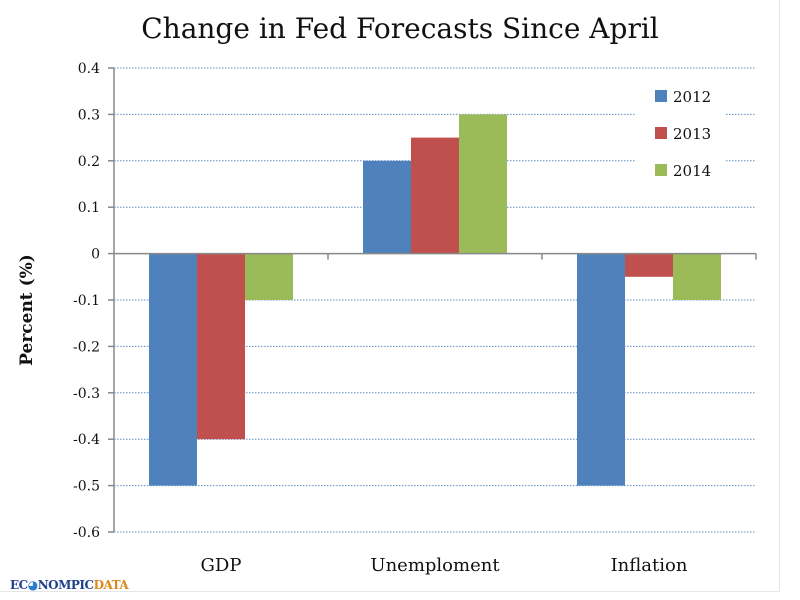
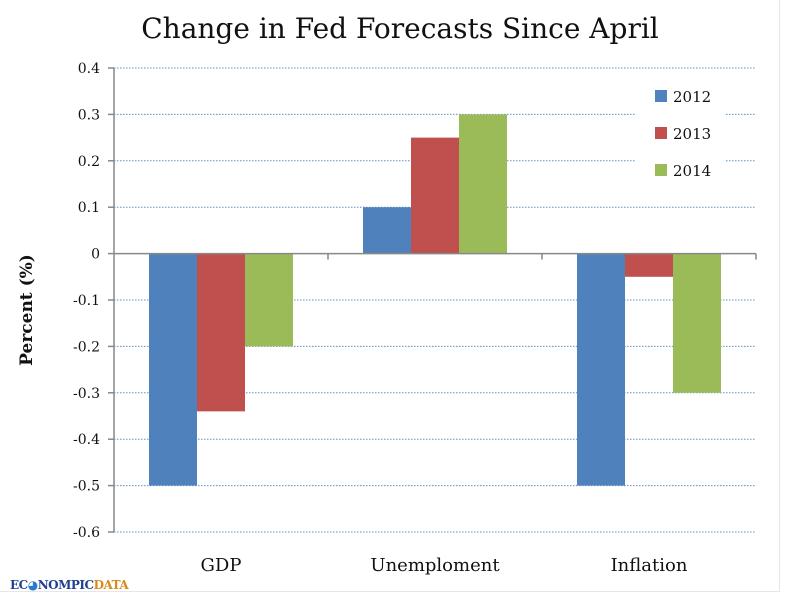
2013/GDP: -0.40 -> -0.34
2014/GDP: -0.1 -> -0.2
2012/Unemploment: 0.2 -> 0.1
2014/Inflation: -0.1 -> -0.3
